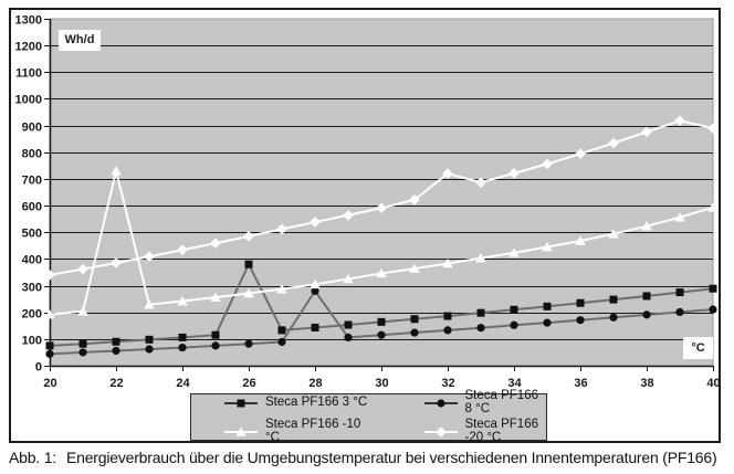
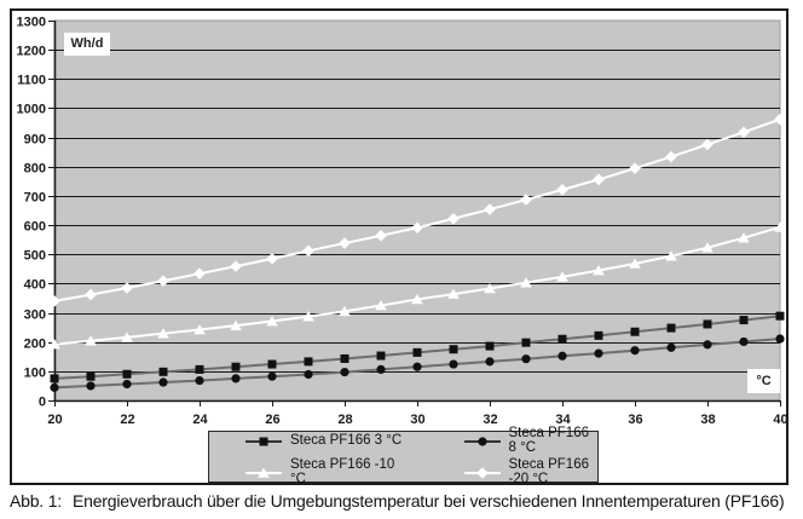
Steca PF166 -10 °C/22: 730 -> 220
Steca PF166 3 °C/26: 380 -> 120
Steca PF166 8 °C/28: 280 -> 100
Steca PF166 -20 °C/32: 720 -> 650
Steca PF166 -20 °C/40: 890 -> 960
